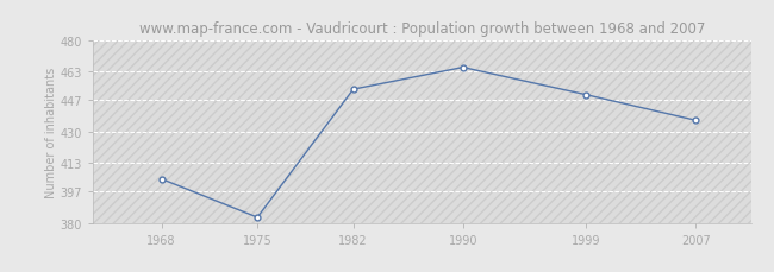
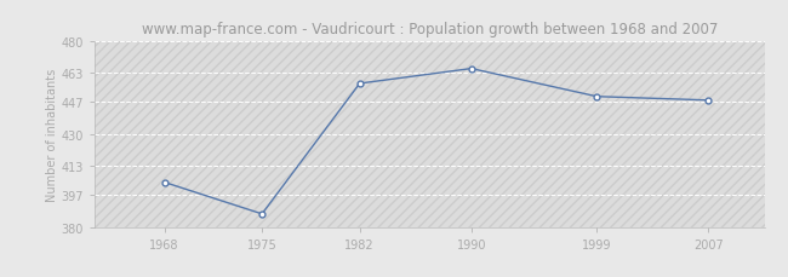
1975: 383 -> 387
1982: 453 -> 457
2007: 436 -> 448
